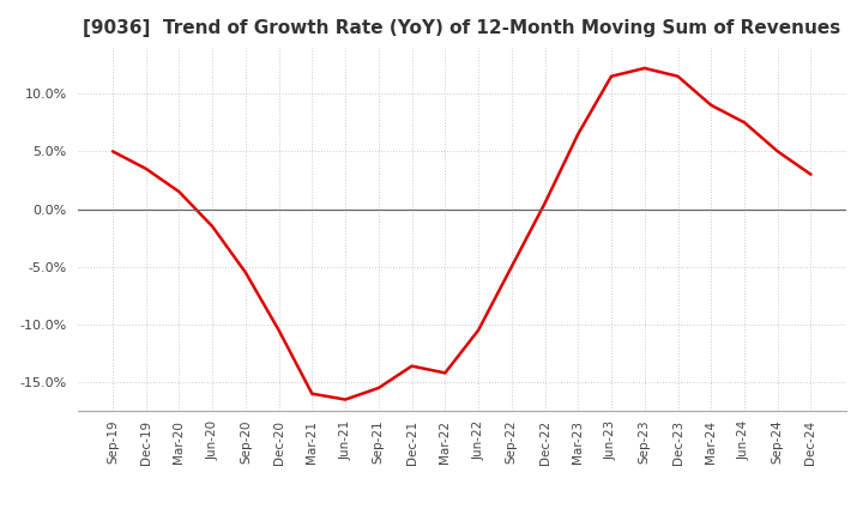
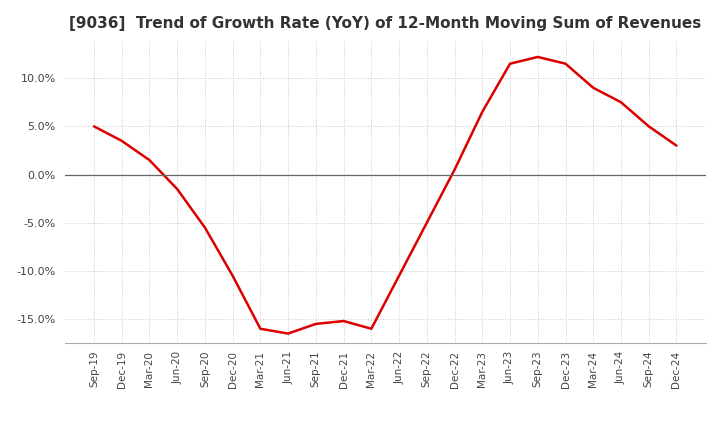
Dec-21: -13.6% -> -15.2%
Mar-22: -14.2% -> -16.0%
